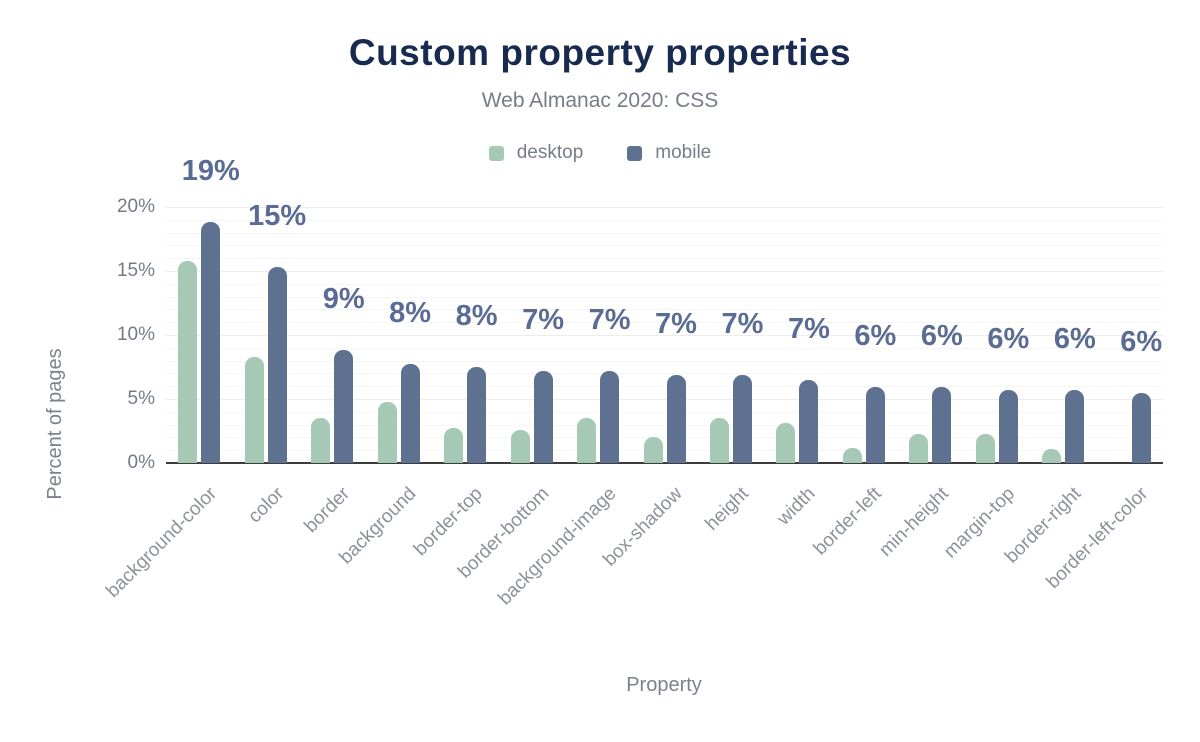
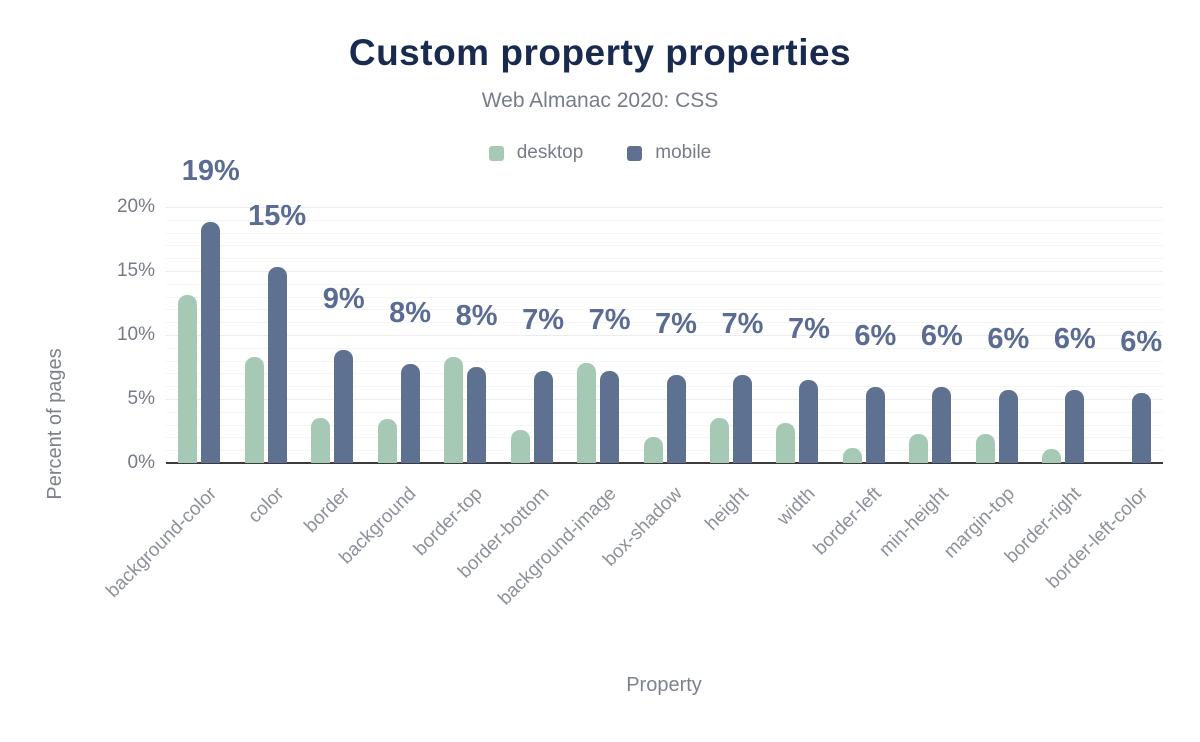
desktop/background-color: 15.8% -> 13.1%
desktop/background: 4.8% -> 3.4%
desktop/border-top: 2.7% -> 8.3%
desktop/background-image: 3.5% -> 7.8%
